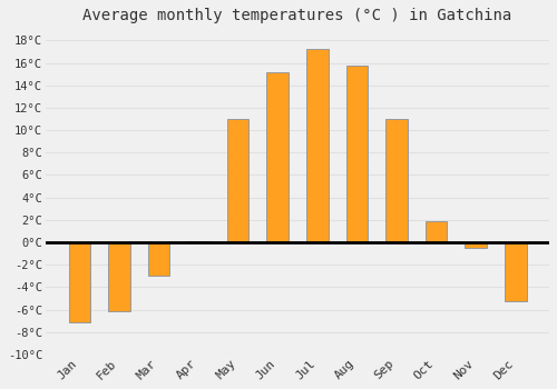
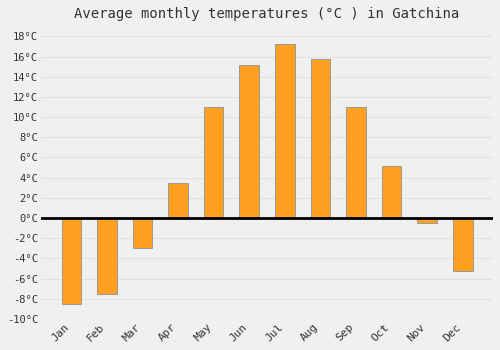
Jan: -7.1°C -> -8.5°C
Feb: -6.1°C -> -7.5°C
Apr: 0.1°C -> 3.5°C
Oct: 1.9°C -> 5.2°C
